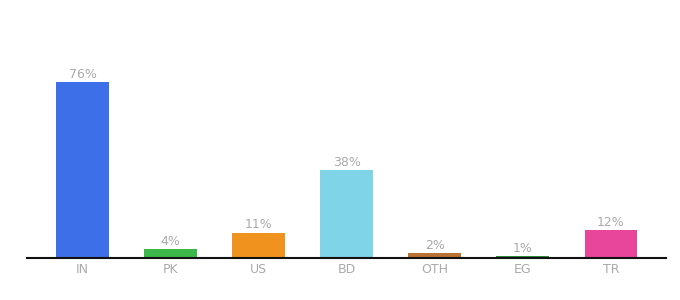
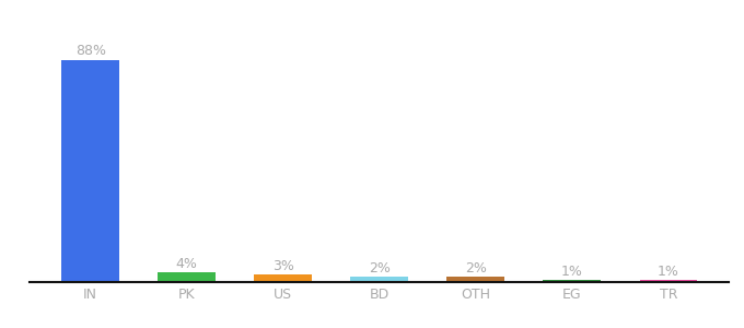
IN: 76% -> 88%
US: 11% -> 3%
BD: 38% -> 2%
TR: 12% -> 1%
